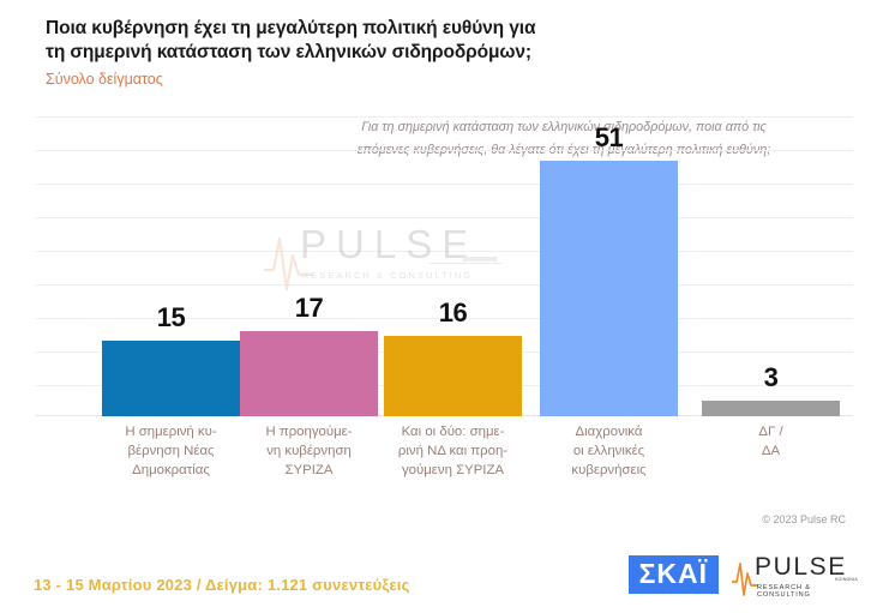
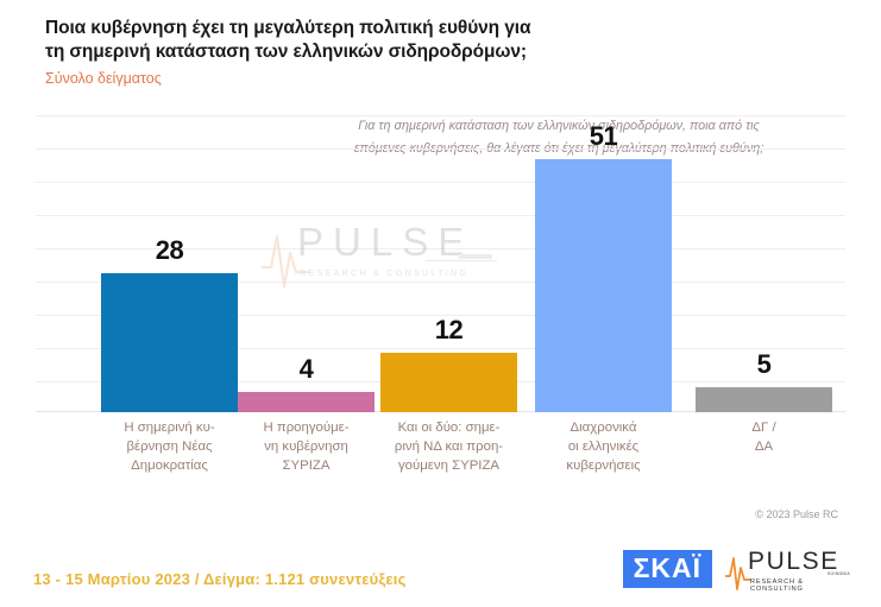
Η σημερινή κυ- βέρνηση Νέας Δημοκρατίας: 15 -> 28
Η προηγούμε- νη κυβέρνηση ΣΥΡΙΖΑ: 17 -> 4
Και οι δύο: σημε- ρινή ΝΔ και προη- γούμενη ΣΥΡΙΖΑ: 16 -> 12
ΔΓ / ΔΑ: 3 -> 5
